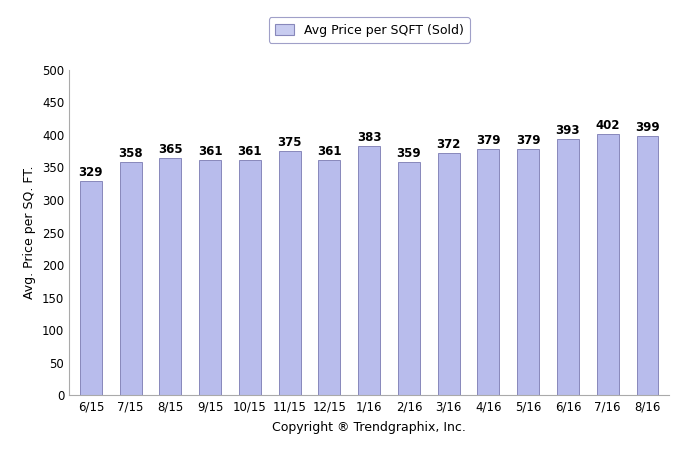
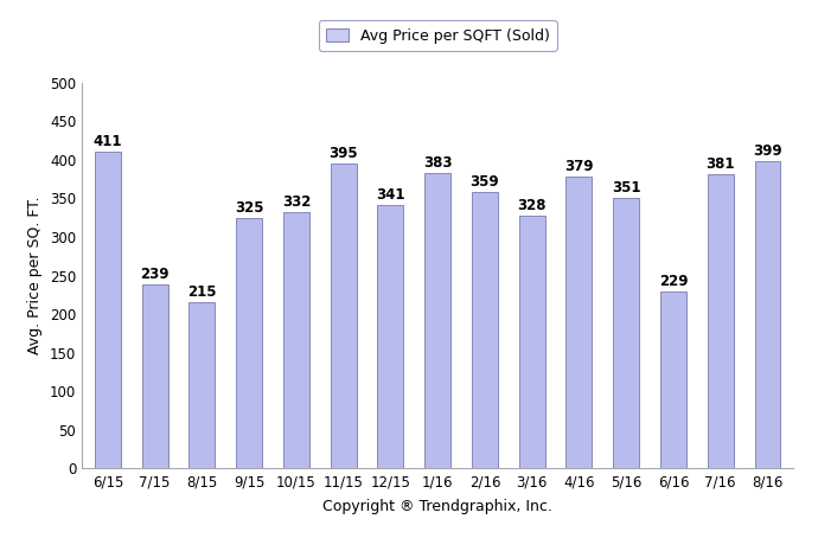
6/15: 329 -> 411
7/15: 358 -> 239
8/15: 365 -> 215
9/15: 361 -> 325
10/15: 361 -> 332
11/15: 375 -> 395
12/15: 361 -> 341
3/16: 372 -> 328
5/16: 379 -> 351
6/16: 393 -> 229
7/16: 402 -> 381
